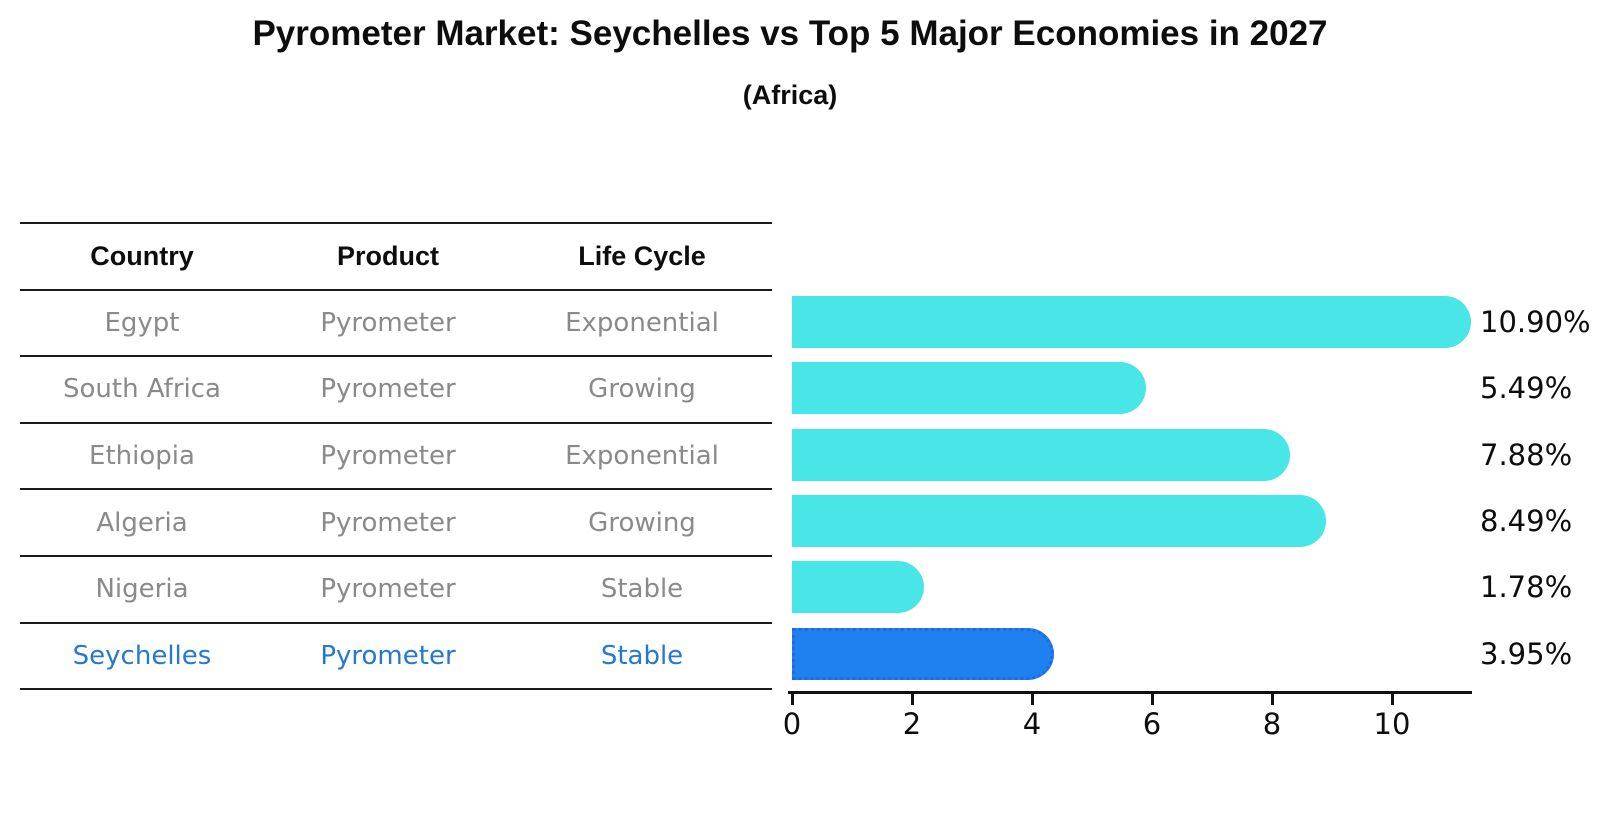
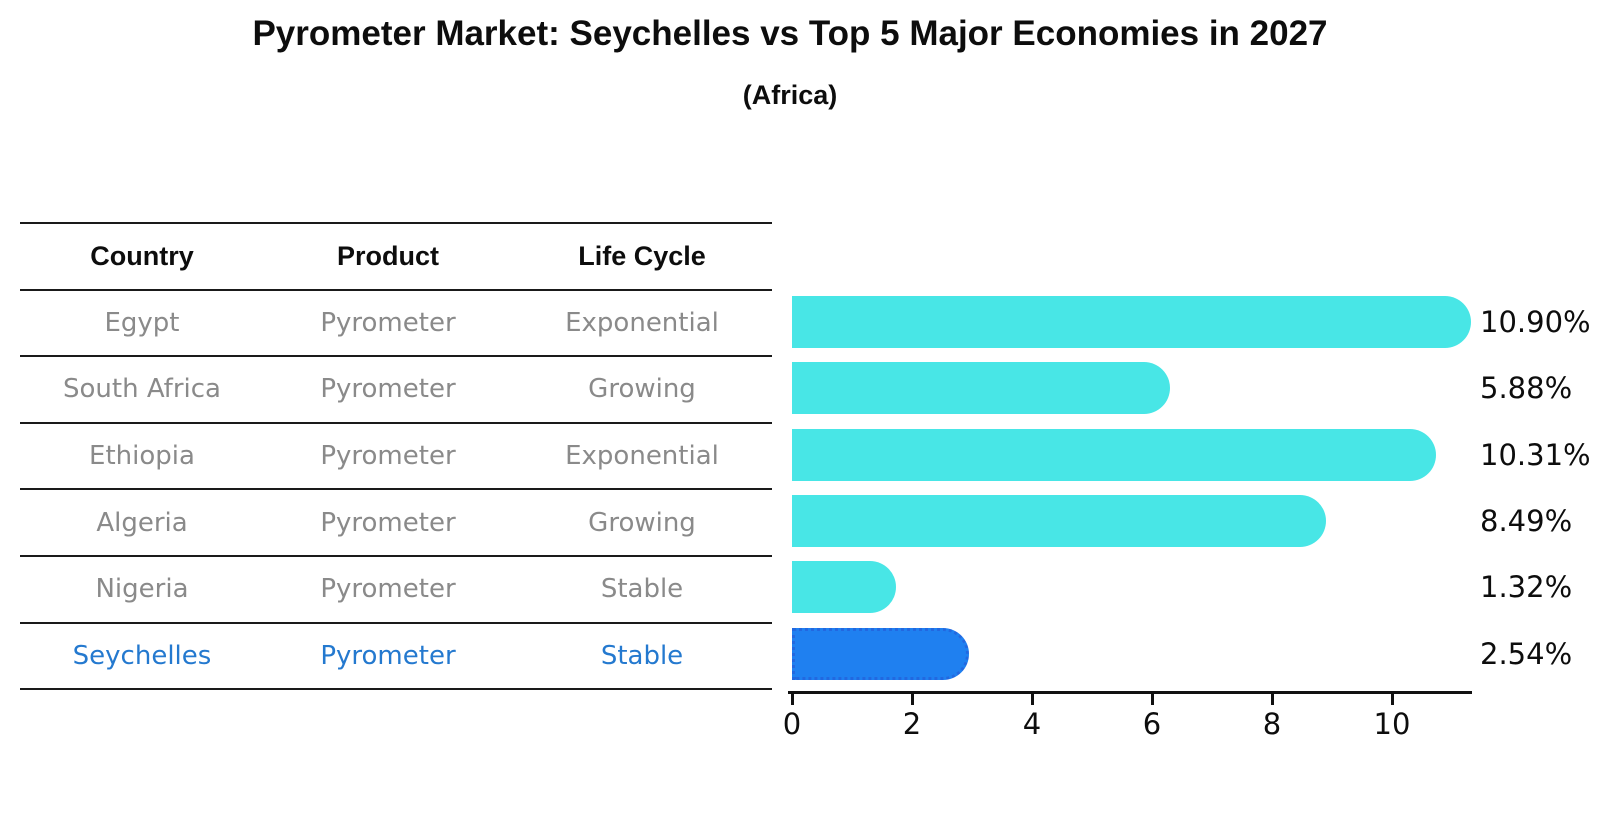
South Africa: 5.49% -> 5.88%
Ethiopia: 7.88% -> 10.31%
Nigeria: 1.78% -> 1.32%
Seychelles: 3.95% -> 2.54%
